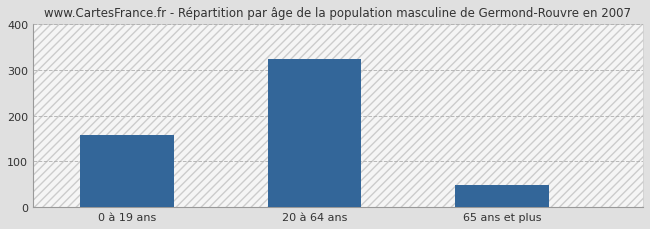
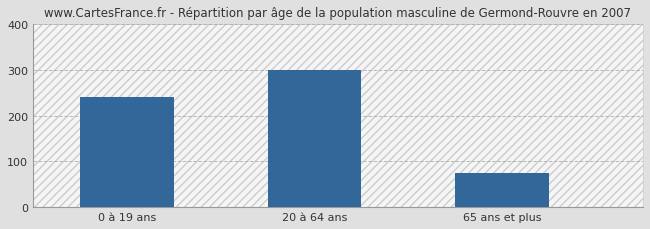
0 à 19 ans: 157 -> 240
20 à 64 ans: 325 -> 300
65 ans et plus: 48 -> 75
